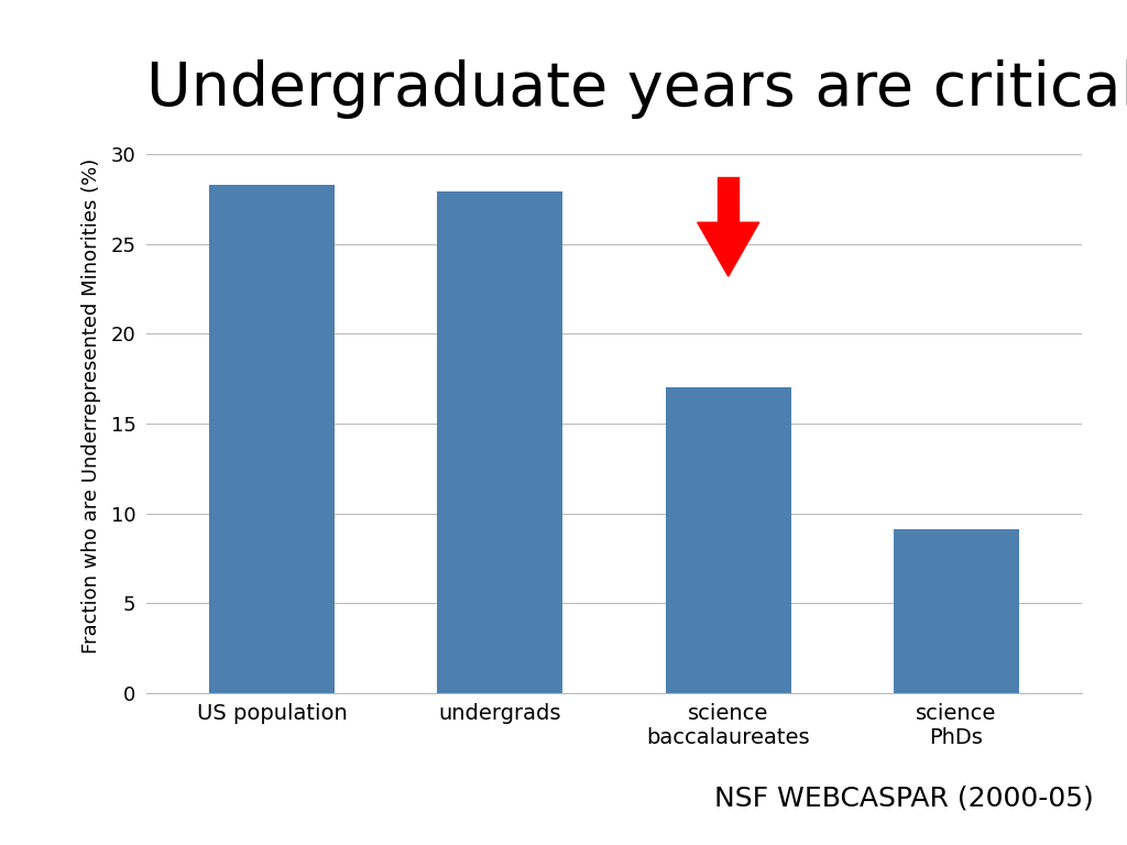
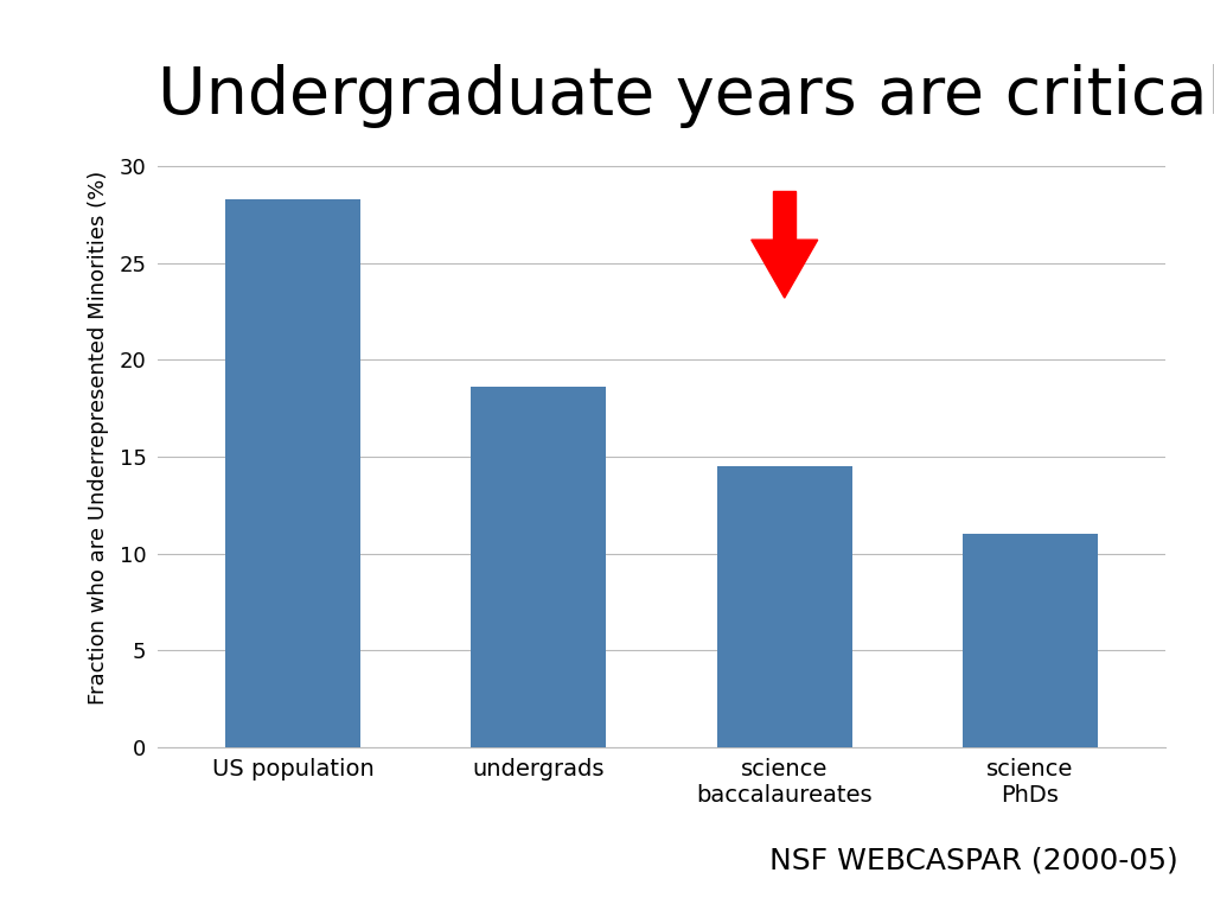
undergrads: 27.9 -> 18.6
science baccalaureates: 17.0 -> 14.5
science PhDs: 9.1 -> 11.0
